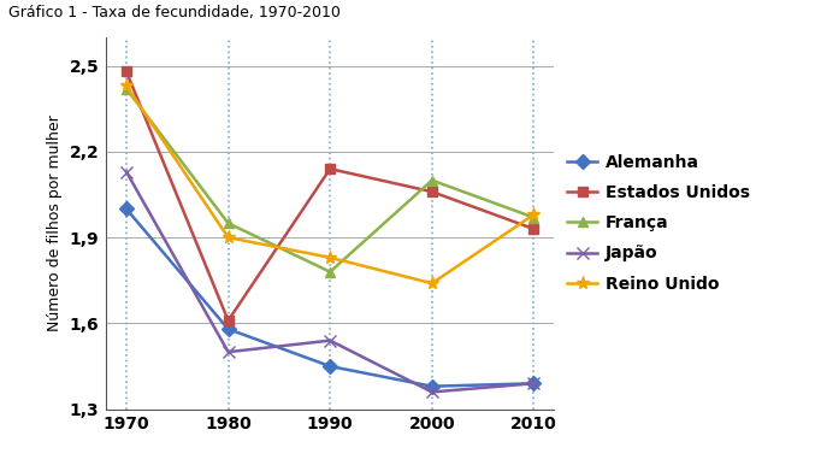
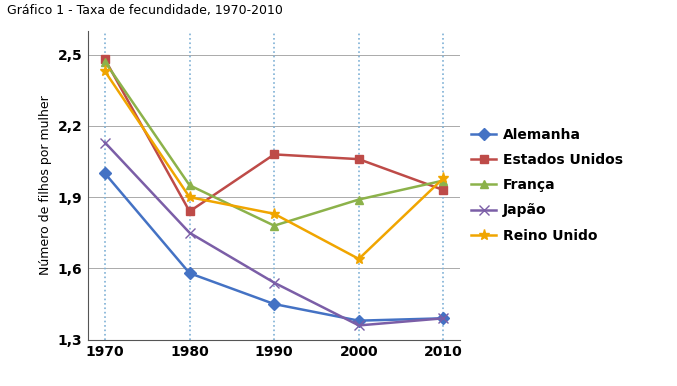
França/1970: 2,42 -> 2,47
Estados Unidos/1980: 1,61 -> 1,84
Japão/1980: 1,50 -> 1,75
Estados Unidos/1990: 2,14 -> 2,08
França/2000: 2,10 -> 1,89
Reino Unido/2000: 1,74 -> 1,64
